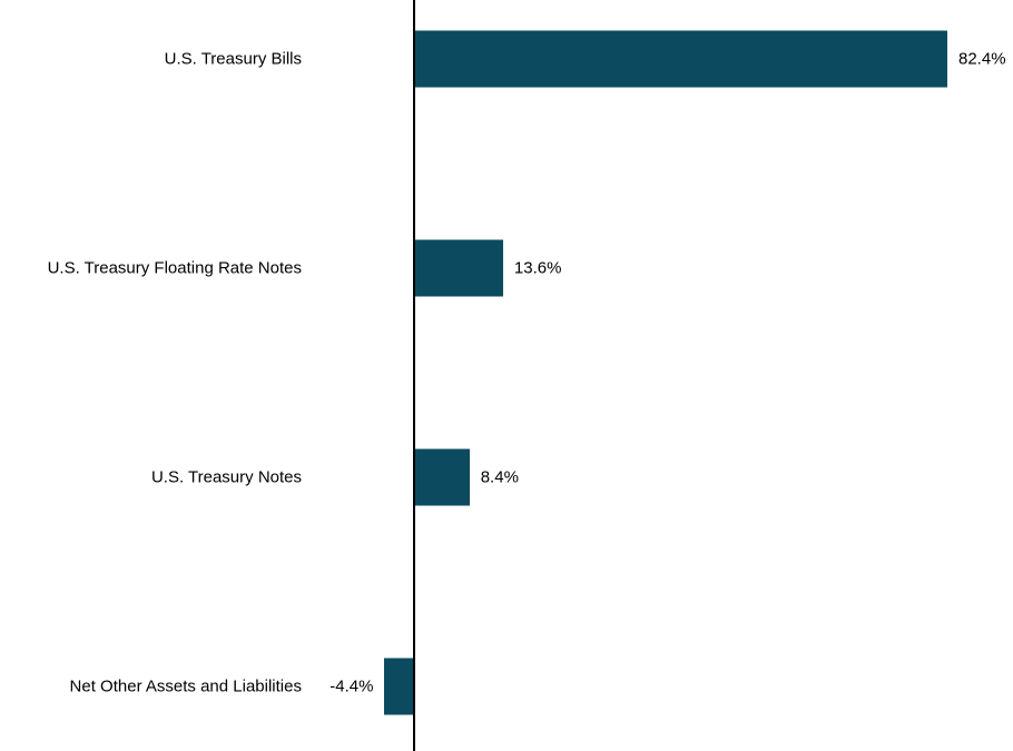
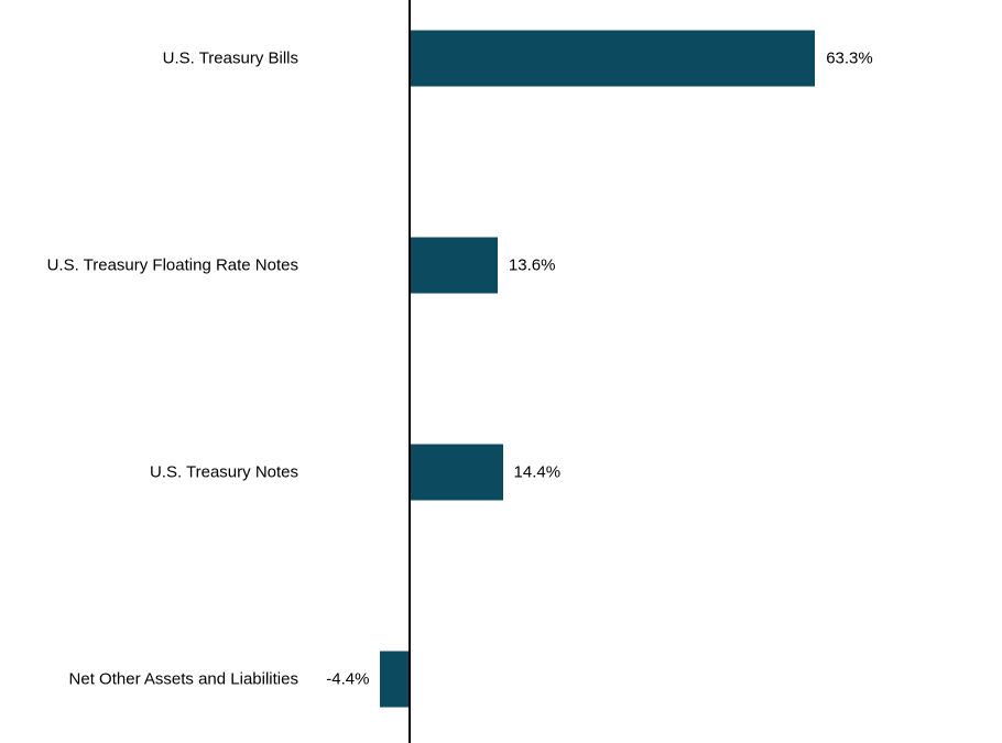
U.S. Treasury Bills: 82.4% -> 63.3%
U.S. Treasury Notes: 8.4% -> 14.4%
